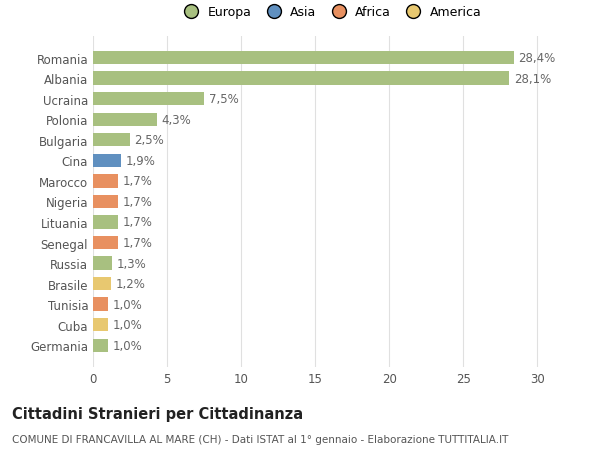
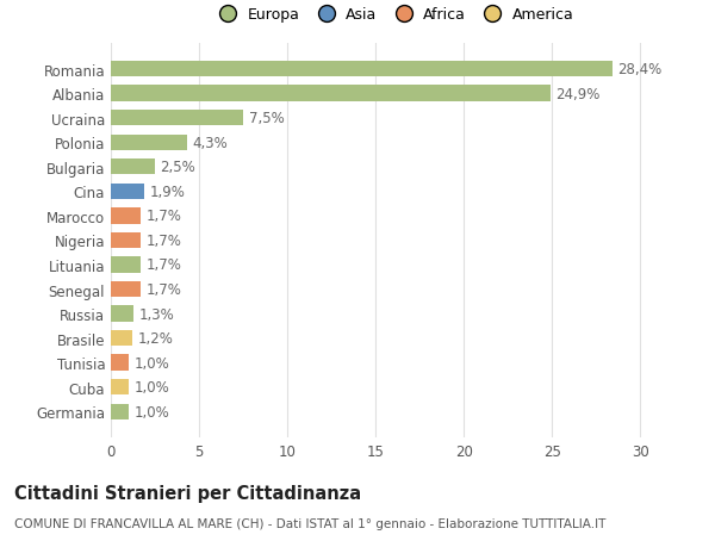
Albania: 28,1% -> 24,9%
